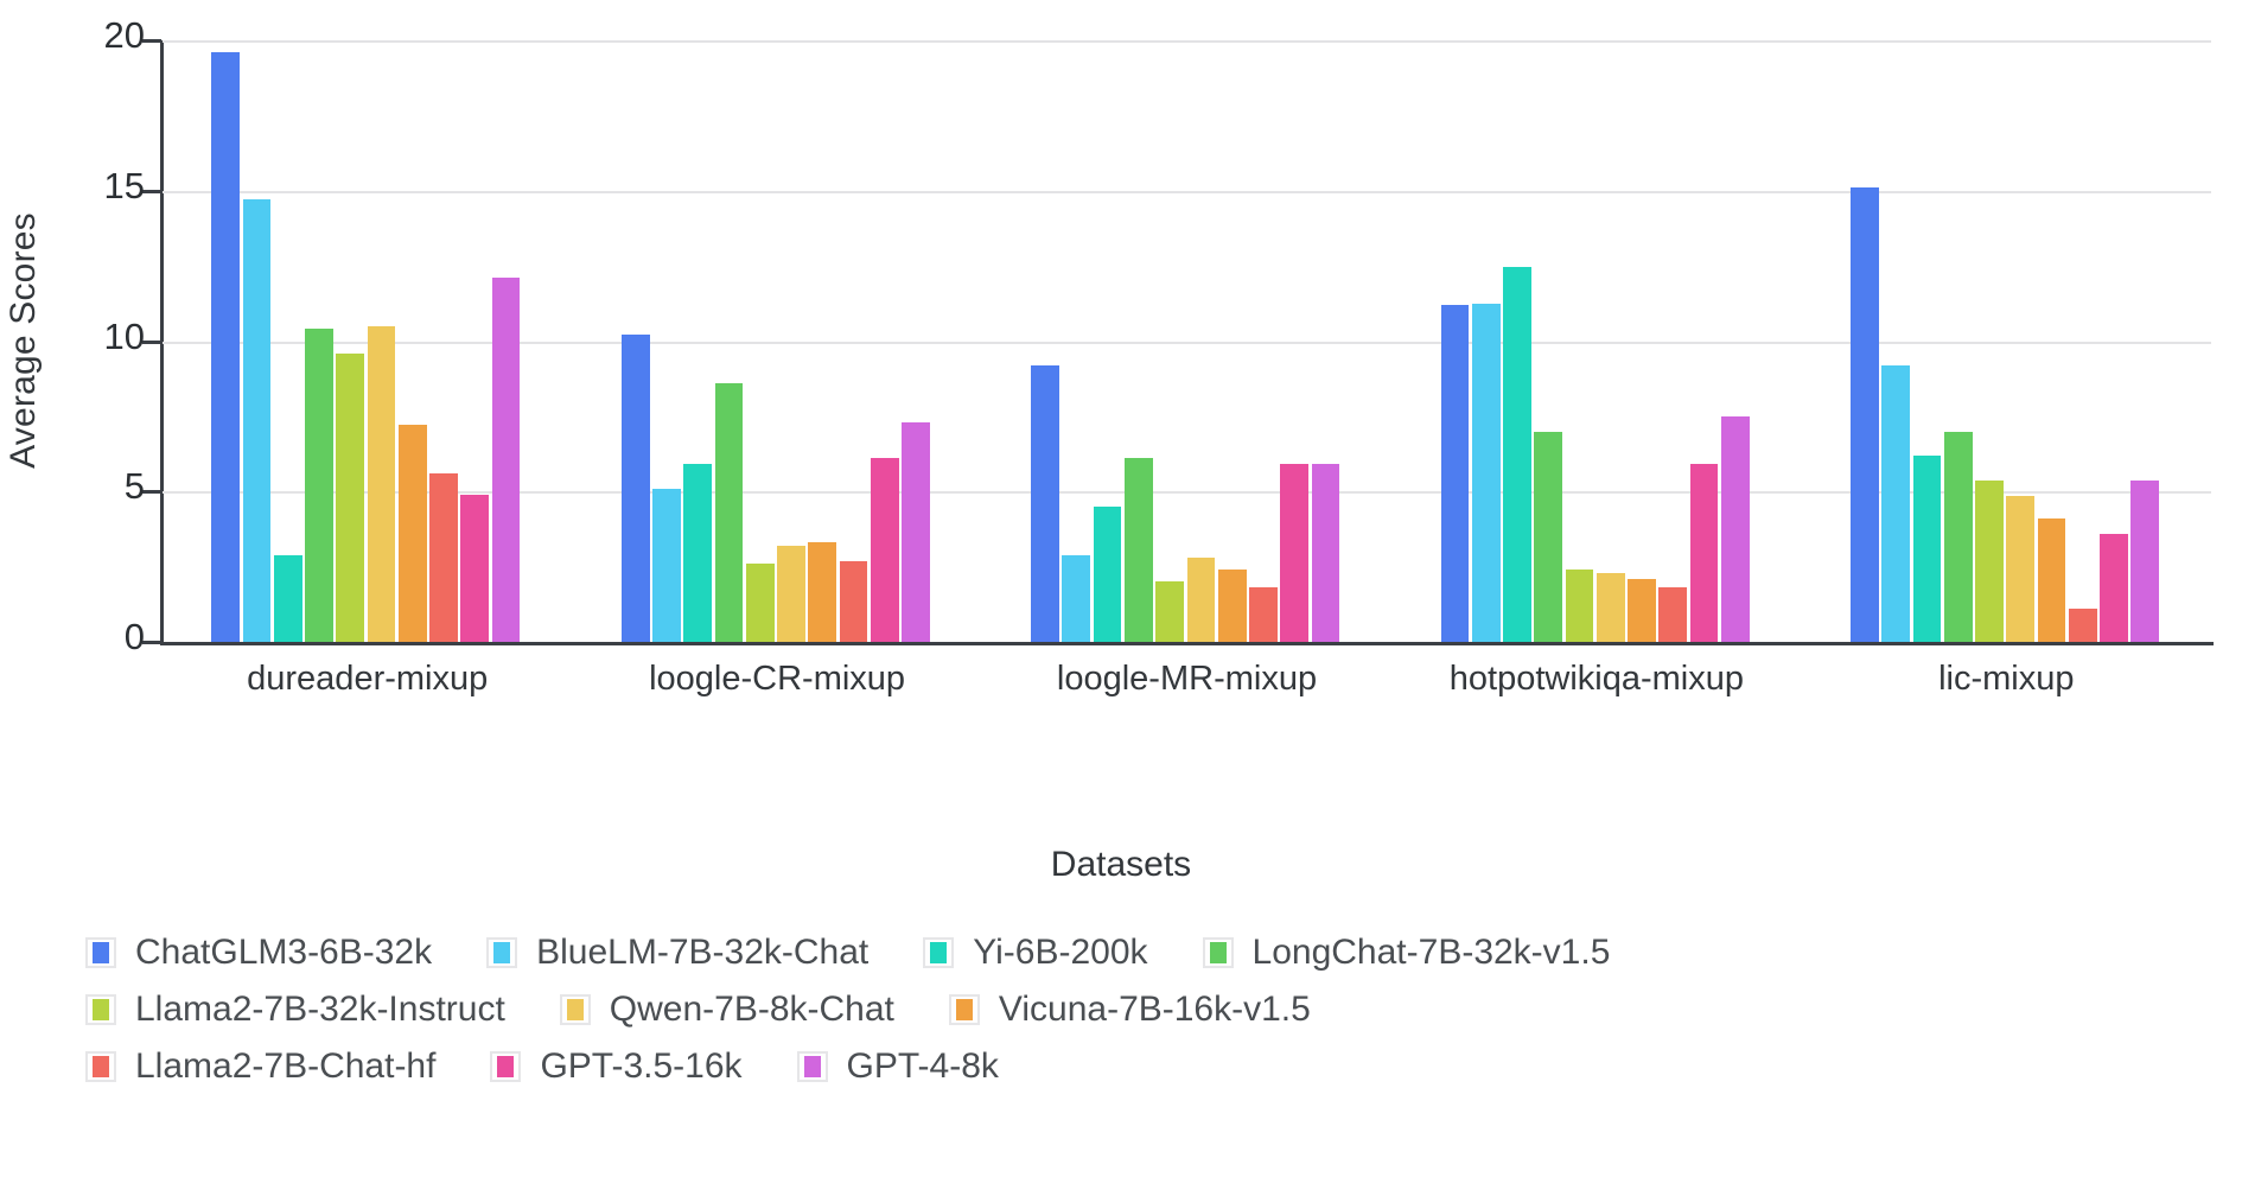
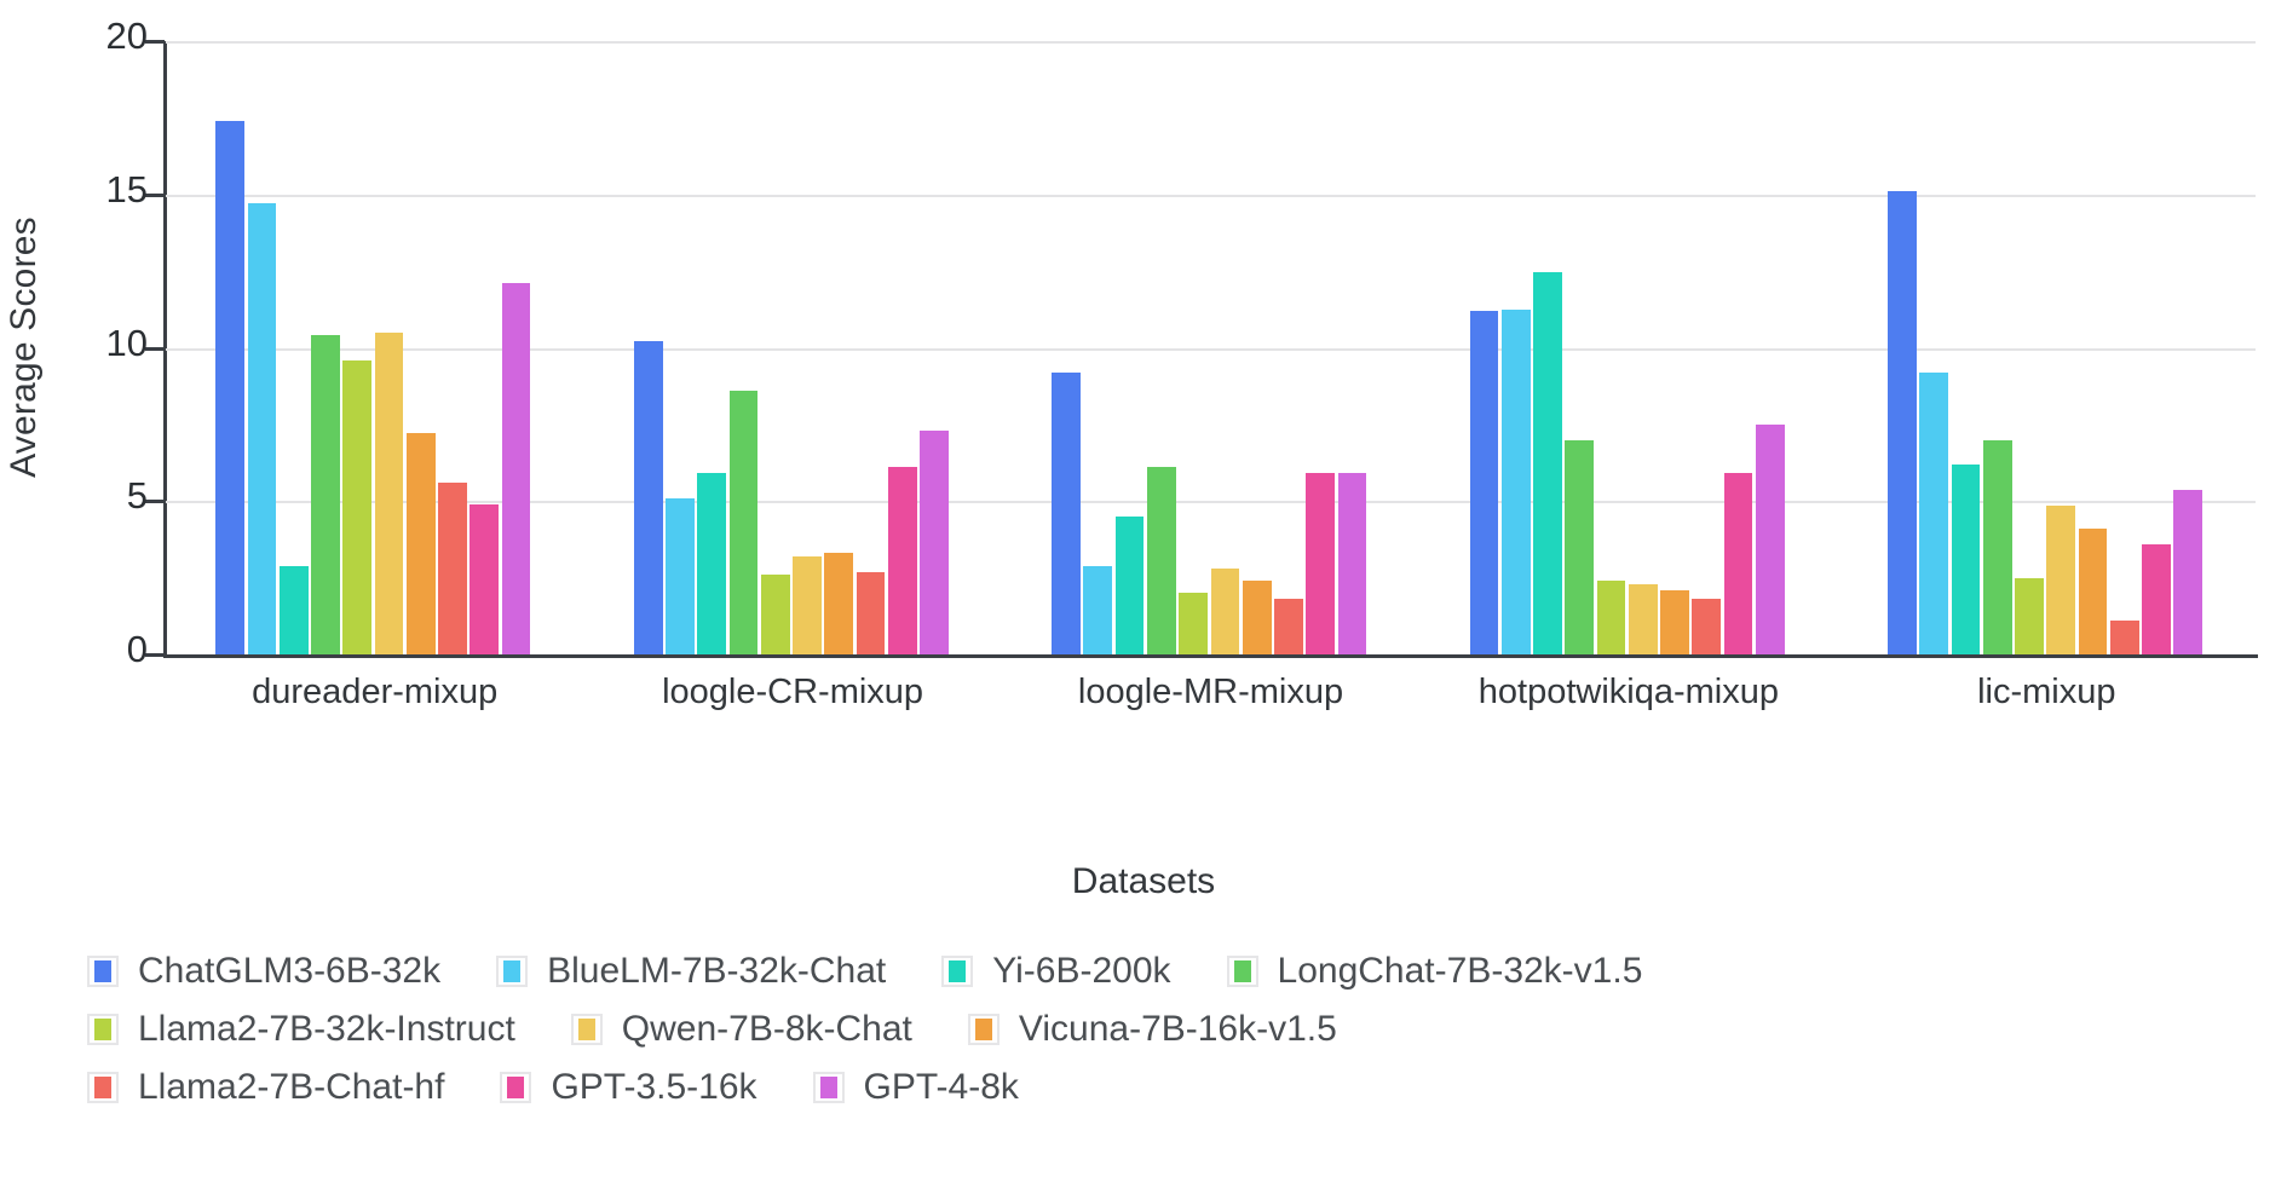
ChatGLM3-6B-32k/dureader-mixup: 19.6 -> 17.4
Llama2-7B-32k-Instruct/lic-mixup: 5.3 -> 2.5
